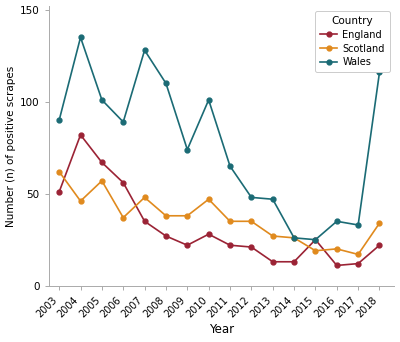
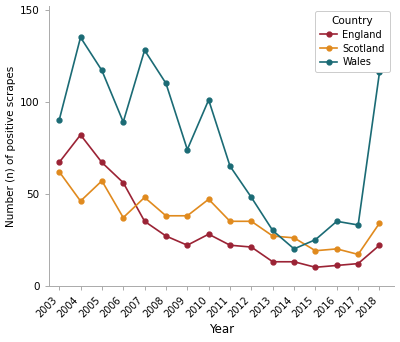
England/2003: 51 -> 67
Wales/2005: 101 -> 117
Wales/2013: 47 -> 30
Wales/2014: 26 -> 20
England/2015: 25 -> 10
